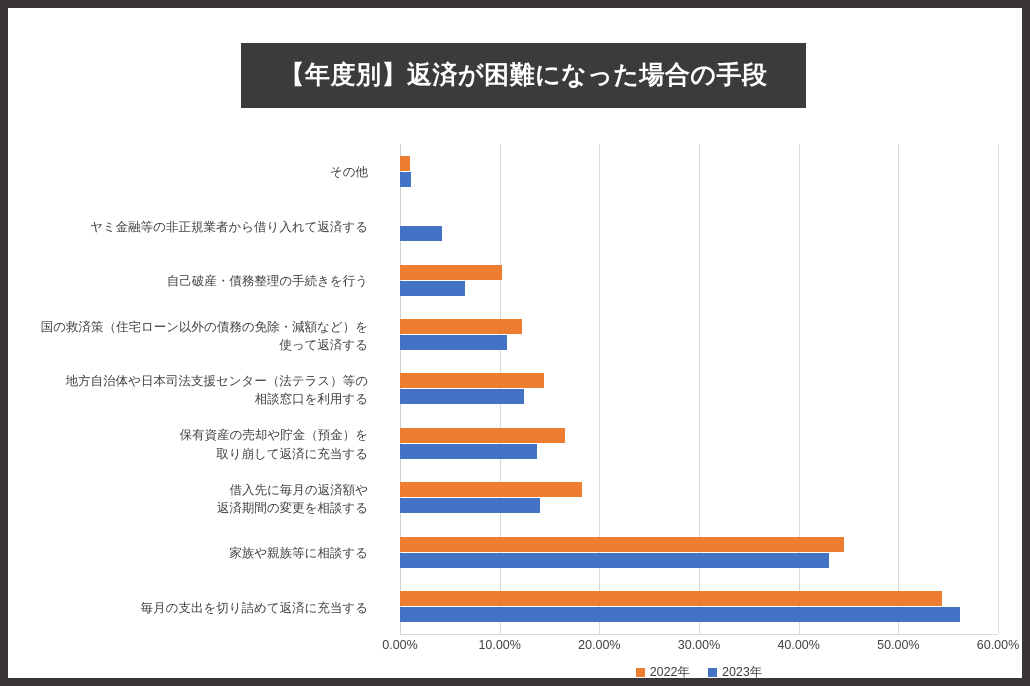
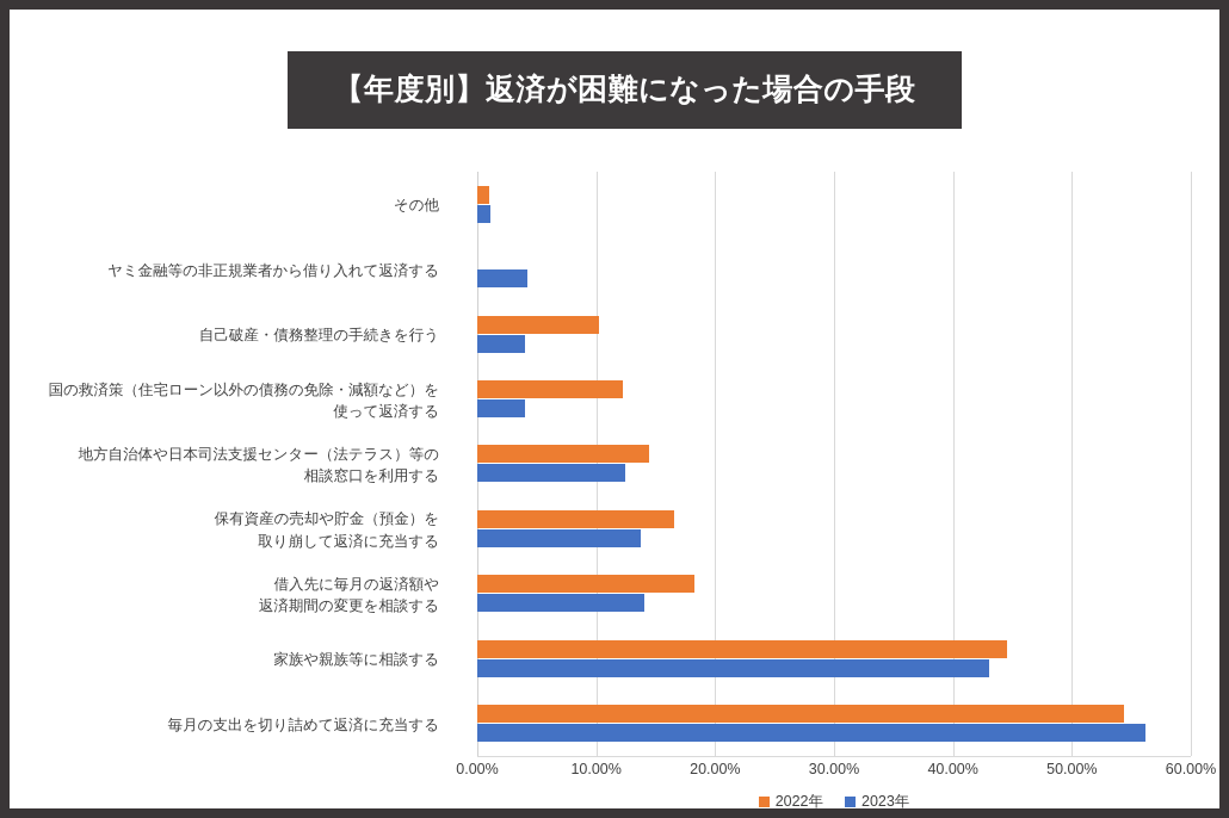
2023年/国の救済策（住宅ローン以外の債務の免除・減額など）を 使って返済する: 11% -> 4%
2023年/自己破産・債務整理の手続きを行う: 6% -> 4%
